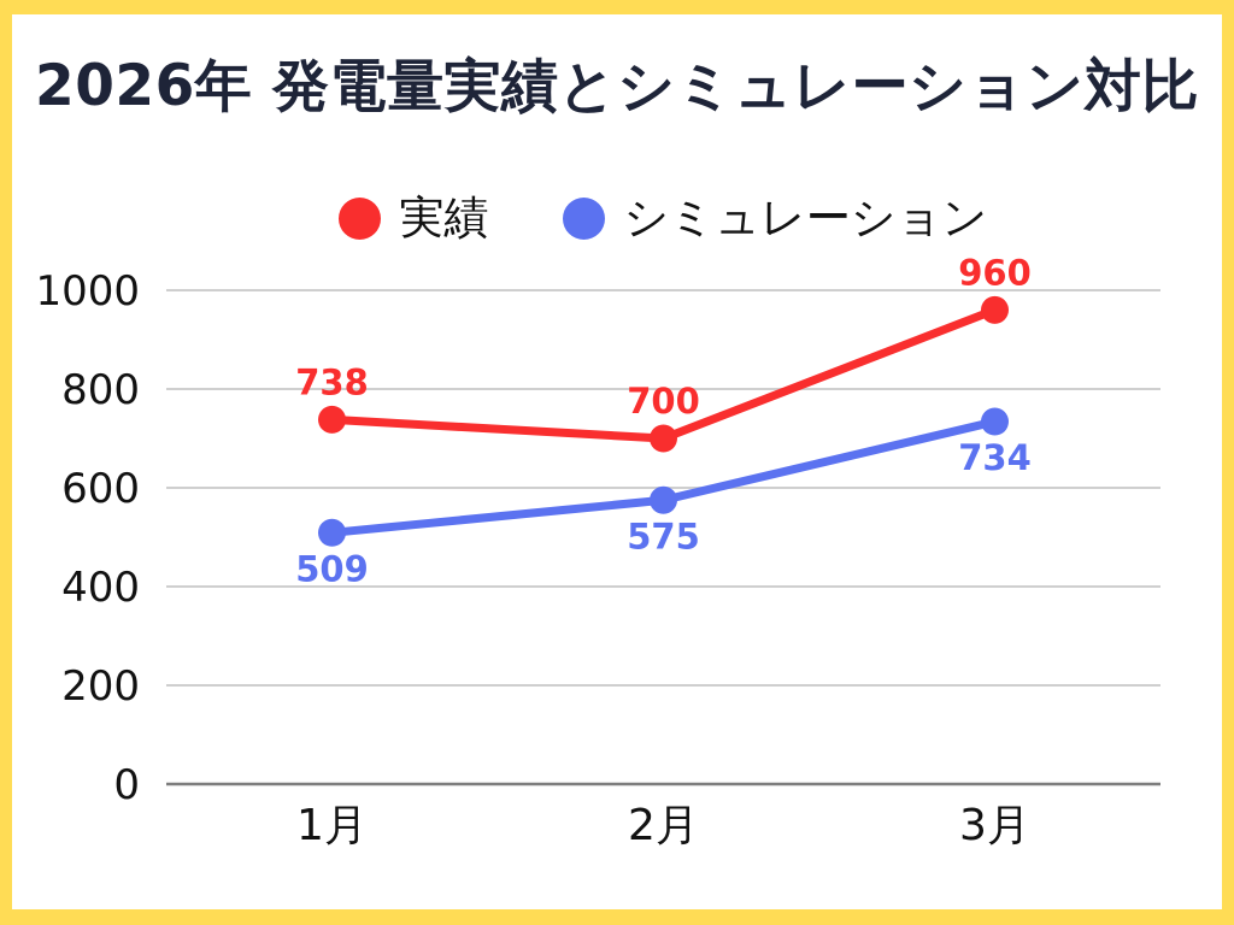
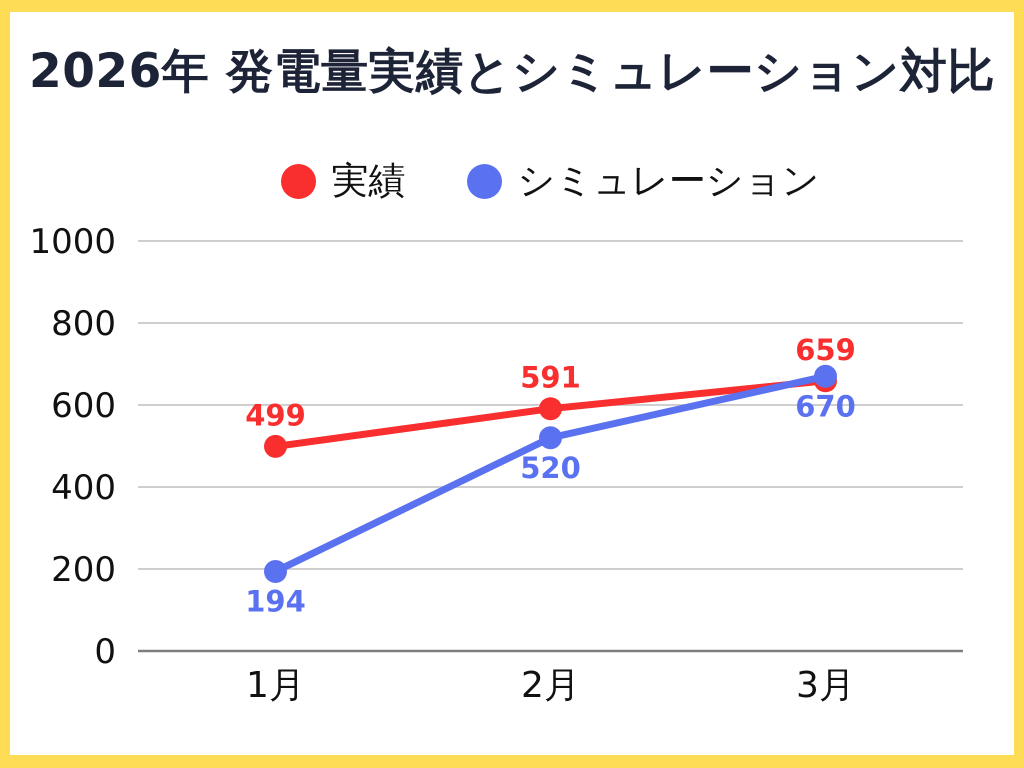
実績/1月: 738 -> 499
シミュレーション/1月: 509 -> 194
実績/2月: 700 -> 591
シミュレーション/2月: 575 -> 520
実績/3月: 960 -> 659
シミュレーション/3月: 734 -> 670
